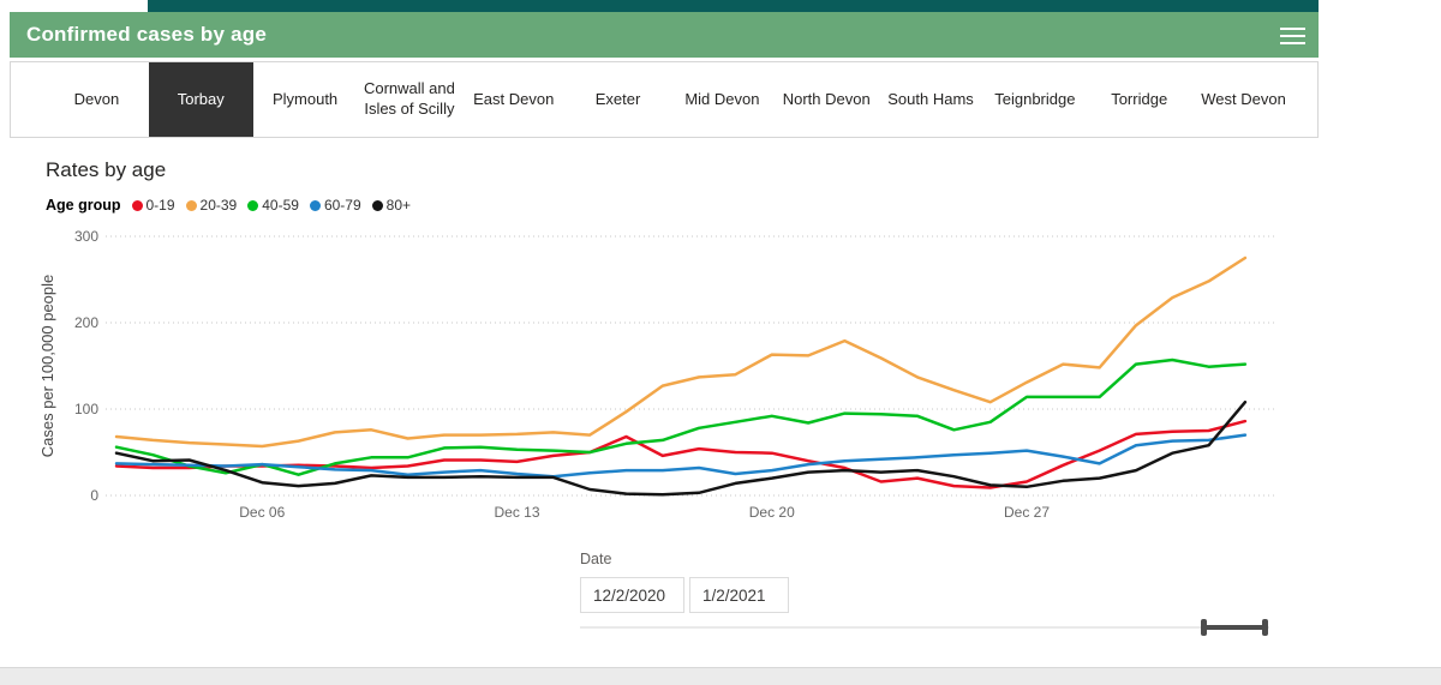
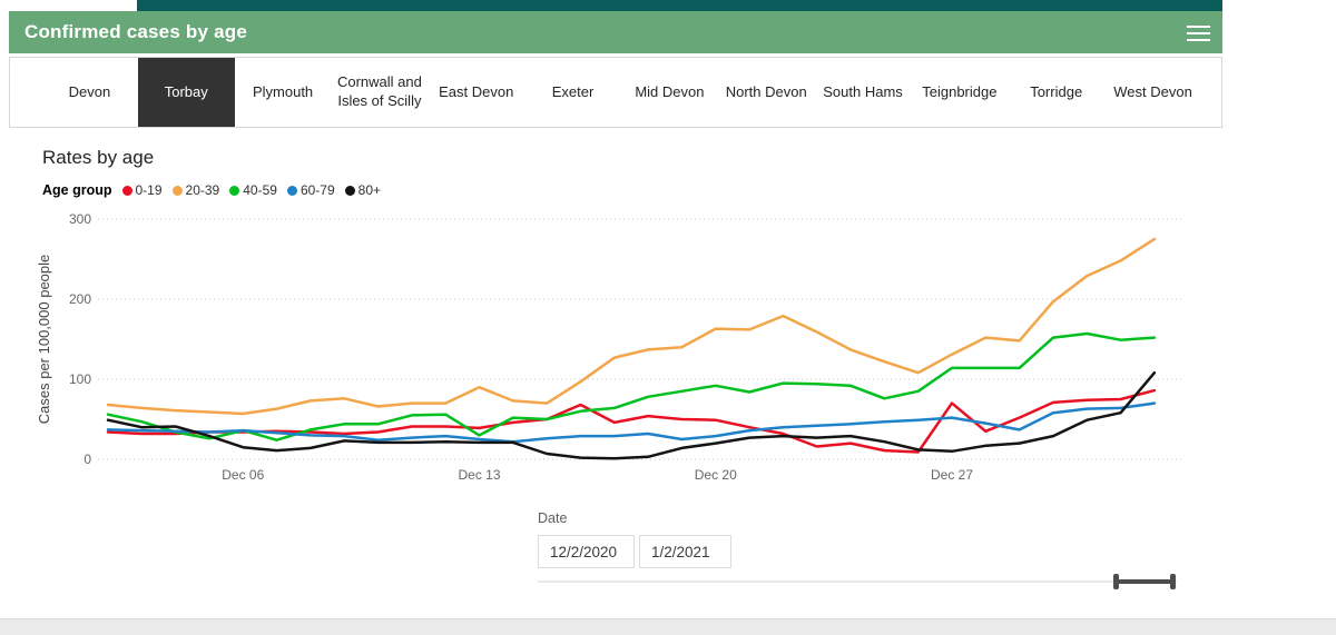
20-39/Dec 13: 70 -> 90
40-59/Dec 13: 50 -> 30
0-19/Dec 27: 20 -> 70
